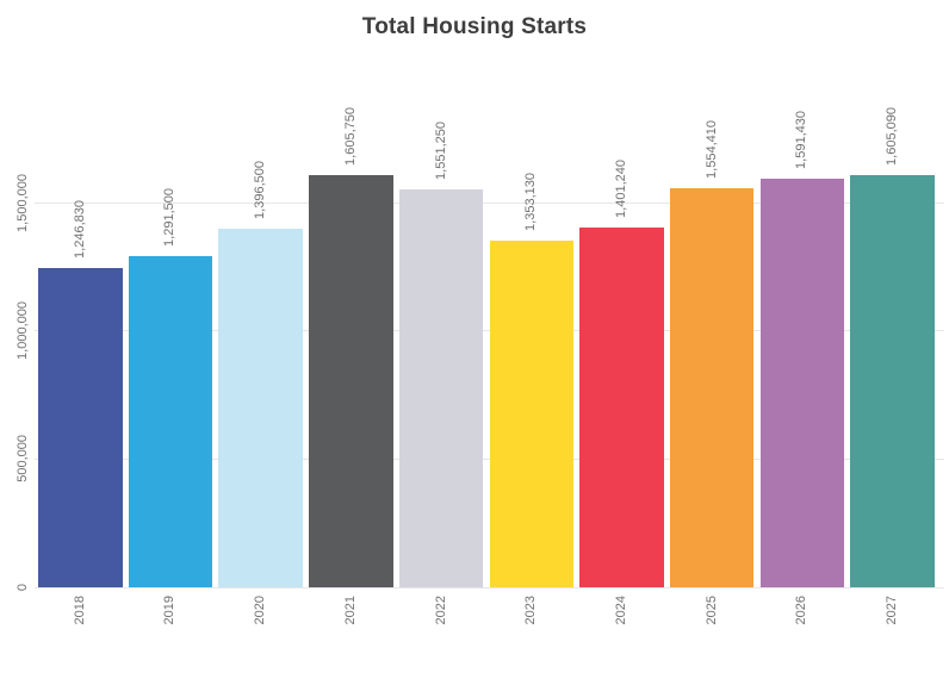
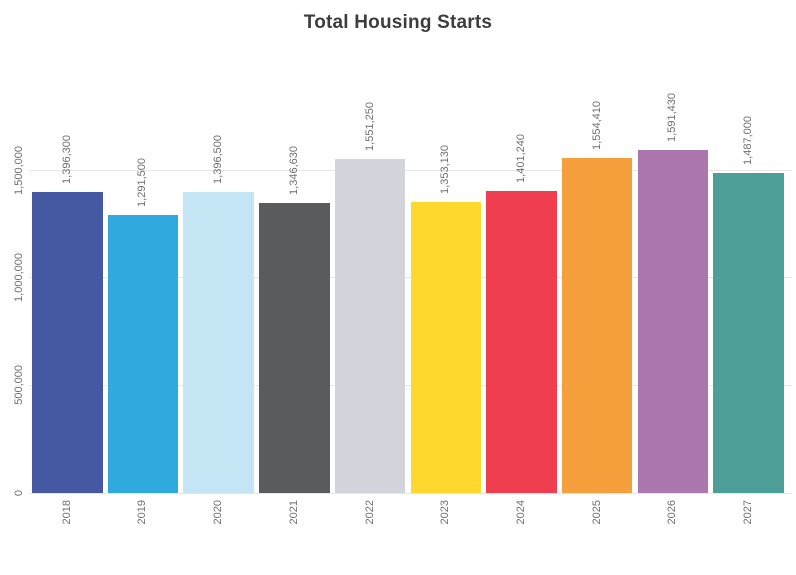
2018: 1,246,830 -> 1,396,300
2021: 1,605,750 -> 1,346,630
2027: 1,605,090 -> 1,487,000
